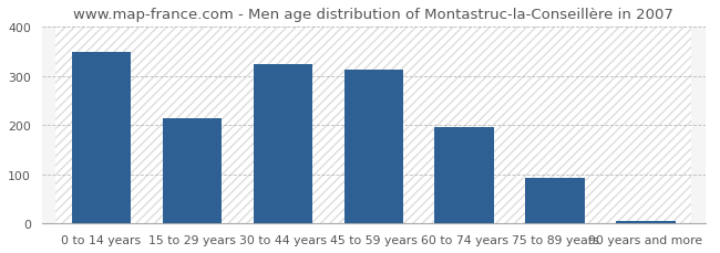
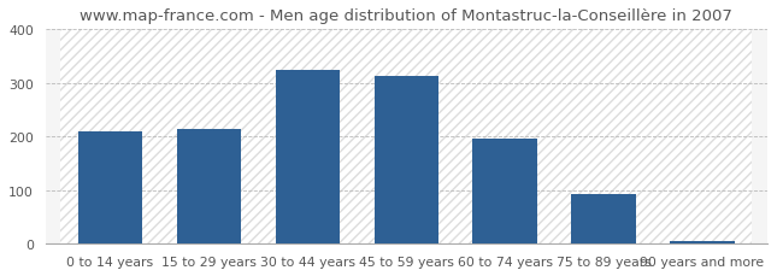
0 to 14 years: 348 -> 210
